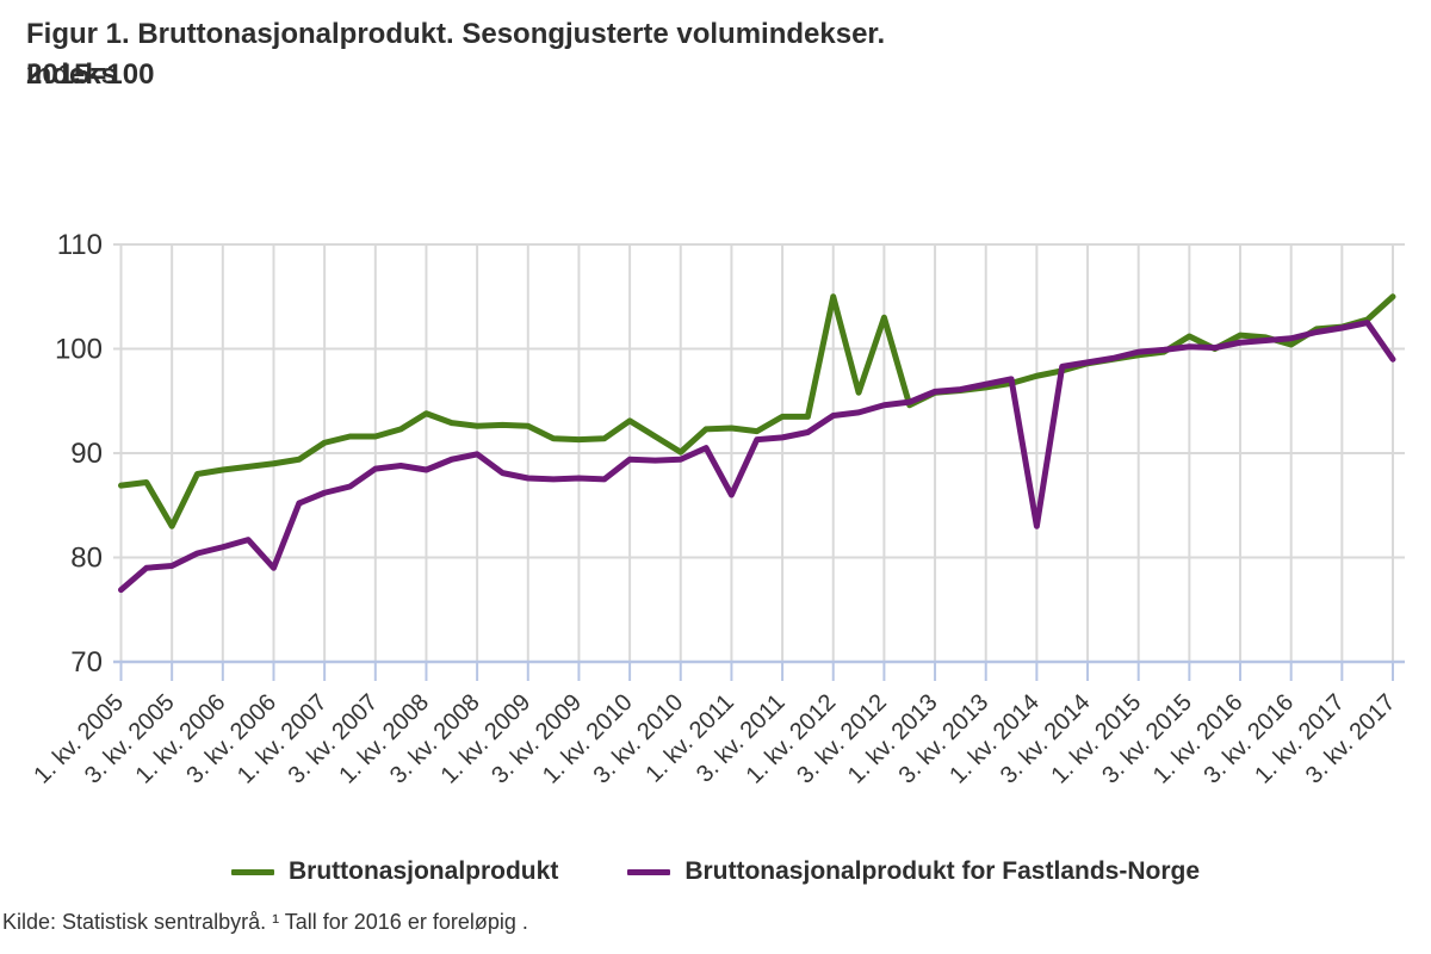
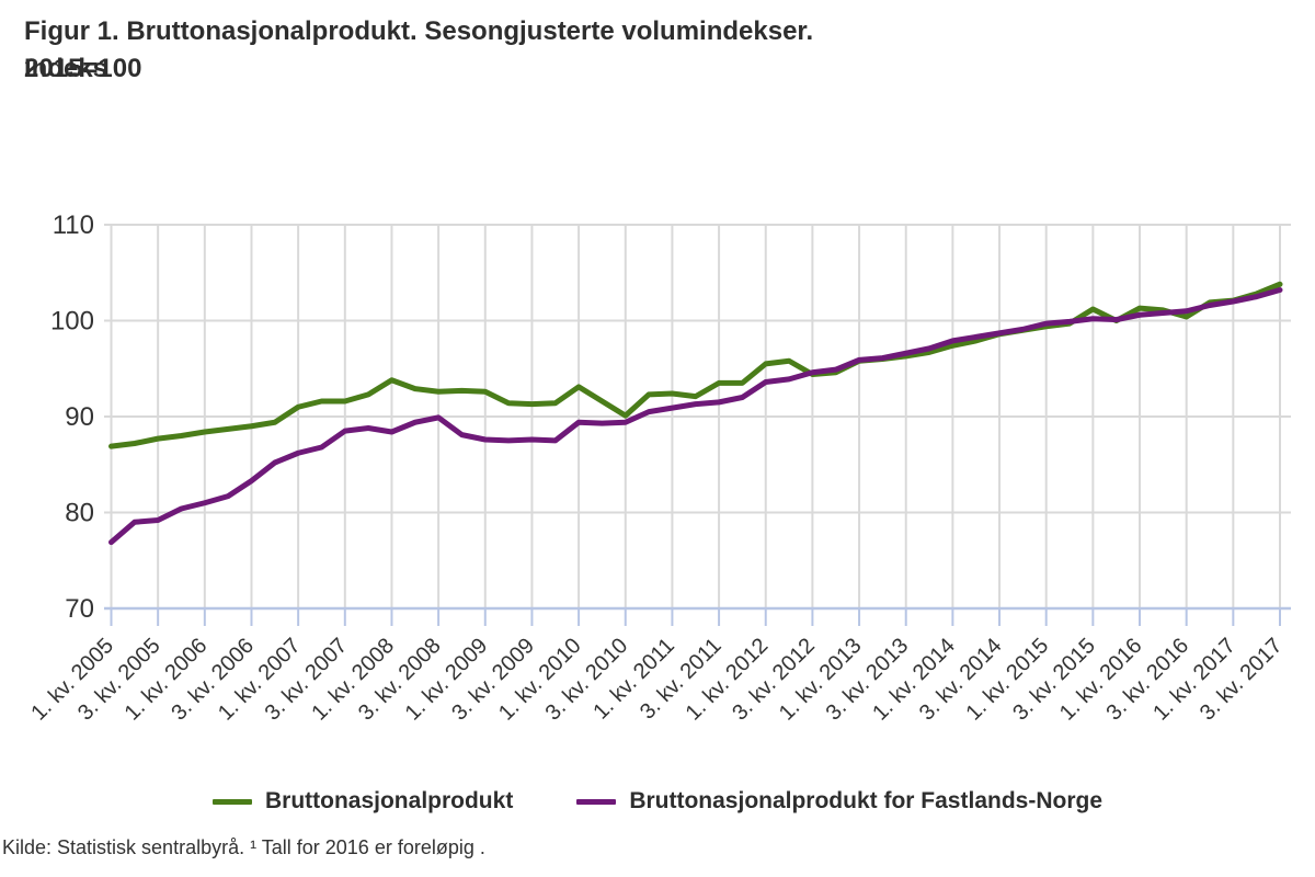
Bruttonasjonalprodukt/3. kv. 2005: 83 -> 88
Bruttonasjonalprodukt for Fastlands-Norge/3. kv. 2006: 79 -> 83
Bruttonasjonalprodukt for Fastlands-Norge/1. kv. 2011: 86 -> 91
Bruttonasjonalprodukt/1. kv. 2012: 105 -> 96
Bruttonasjonalprodukt/3. kv. 2012: 103 -> 94
Bruttonasjonalprodukt for Fastlands-Norge/1. kv. 2014: 83 -> 98
Bruttonasjonalprodukt/3. kv. 2017: 105 -> 104
Bruttonasjonalprodukt for Fastlands-Norge/3. kv. 2017: 99 -> 103
